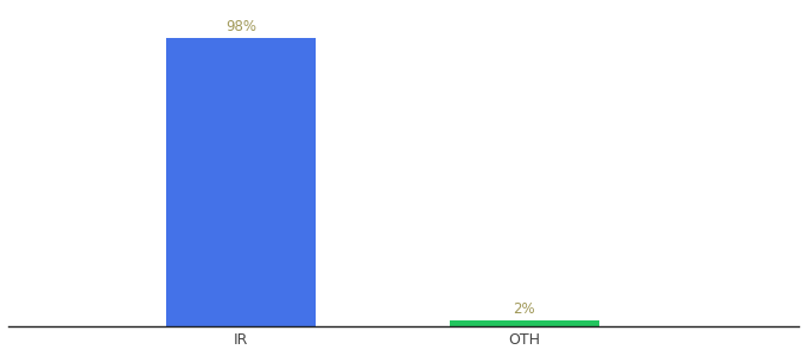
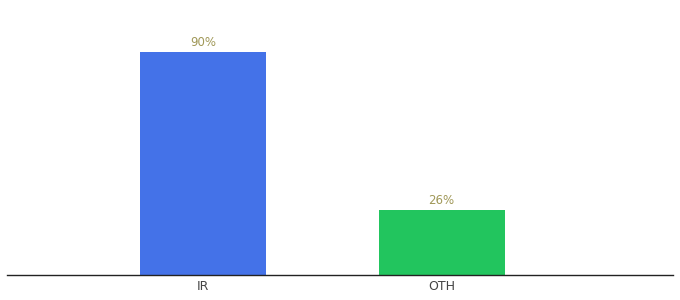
IR: 98% -> 90%
OTH: 2% -> 26%
